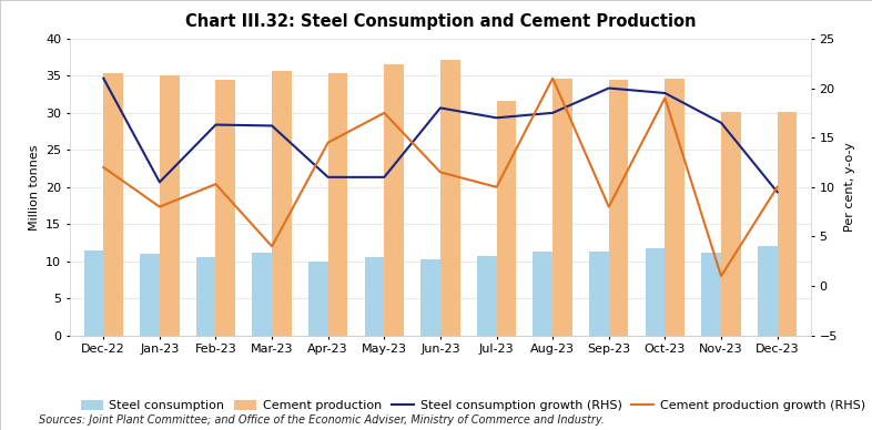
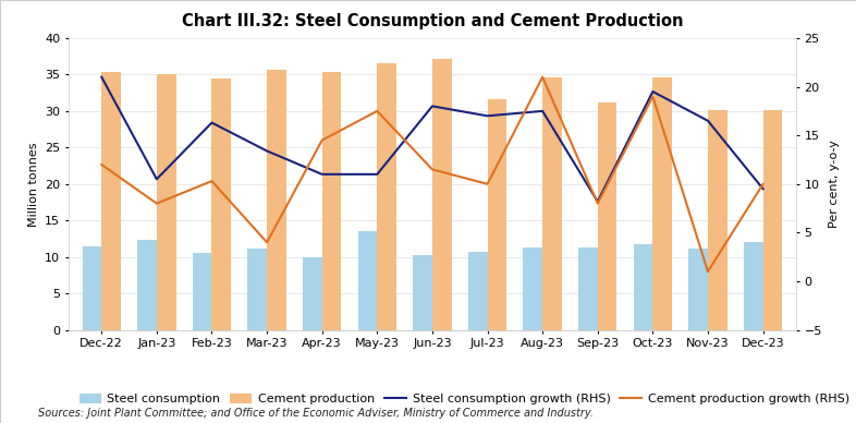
Steel consumption/Jan-23: 11.0 -> 12.4
Steel consumption growth (RHS)/Mar-23: 16.2 -> 13.4
Steel consumption/May-23: 10.5 -> 13.6
Steel consumption growth (RHS)/Sep-23: 20.0 -> 8.2
Cement production/Sep-23: 34.5 -> 31.2
